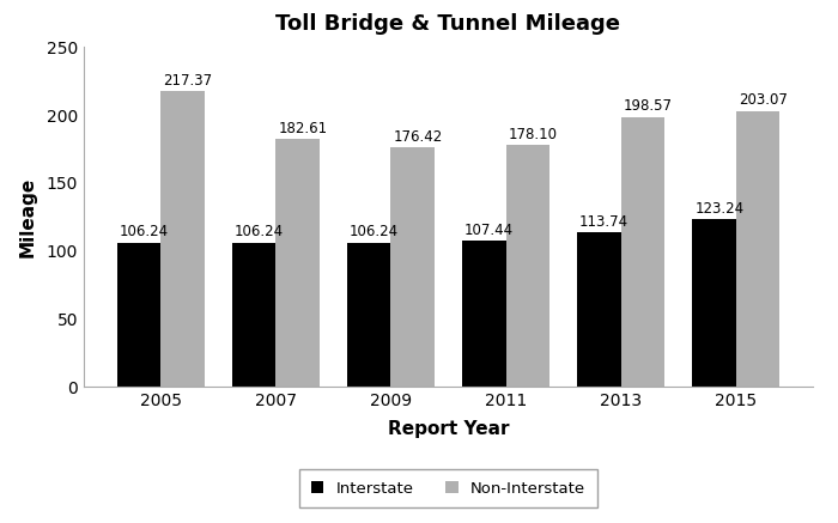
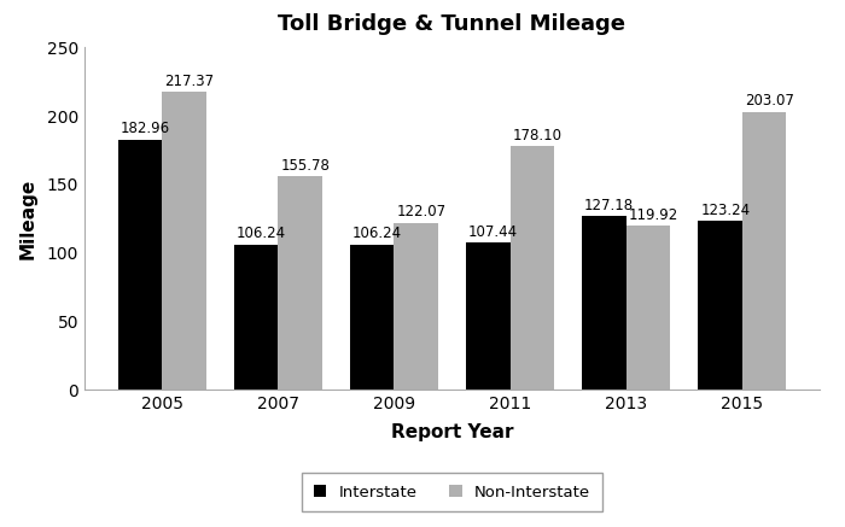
Interstate/2005: 106.24 -> 182.96
Non-Interstate/2007: 182.61 -> 155.78
Non-Interstate/2009: 176.42 -> 122.07
Interstate/2013: 113.74 -> 127.18
Non-Interstate/2013: 198.57 -> 119.92
